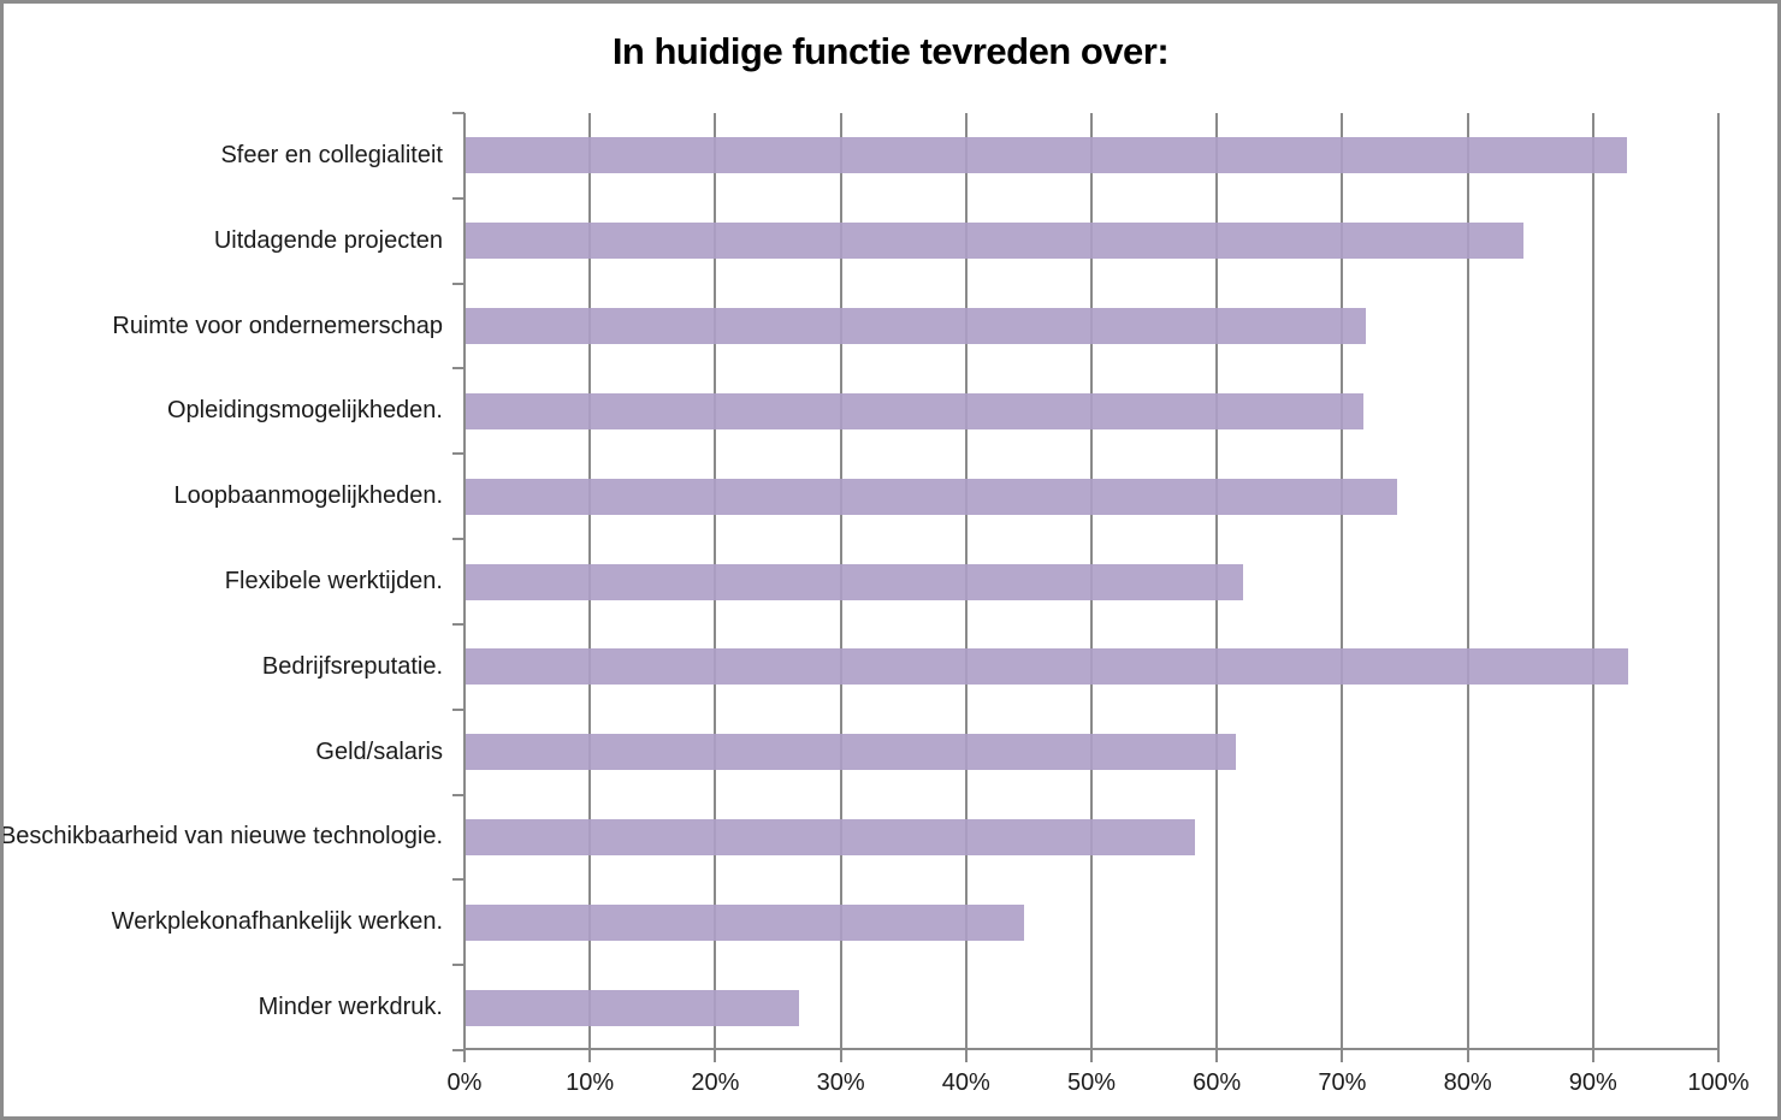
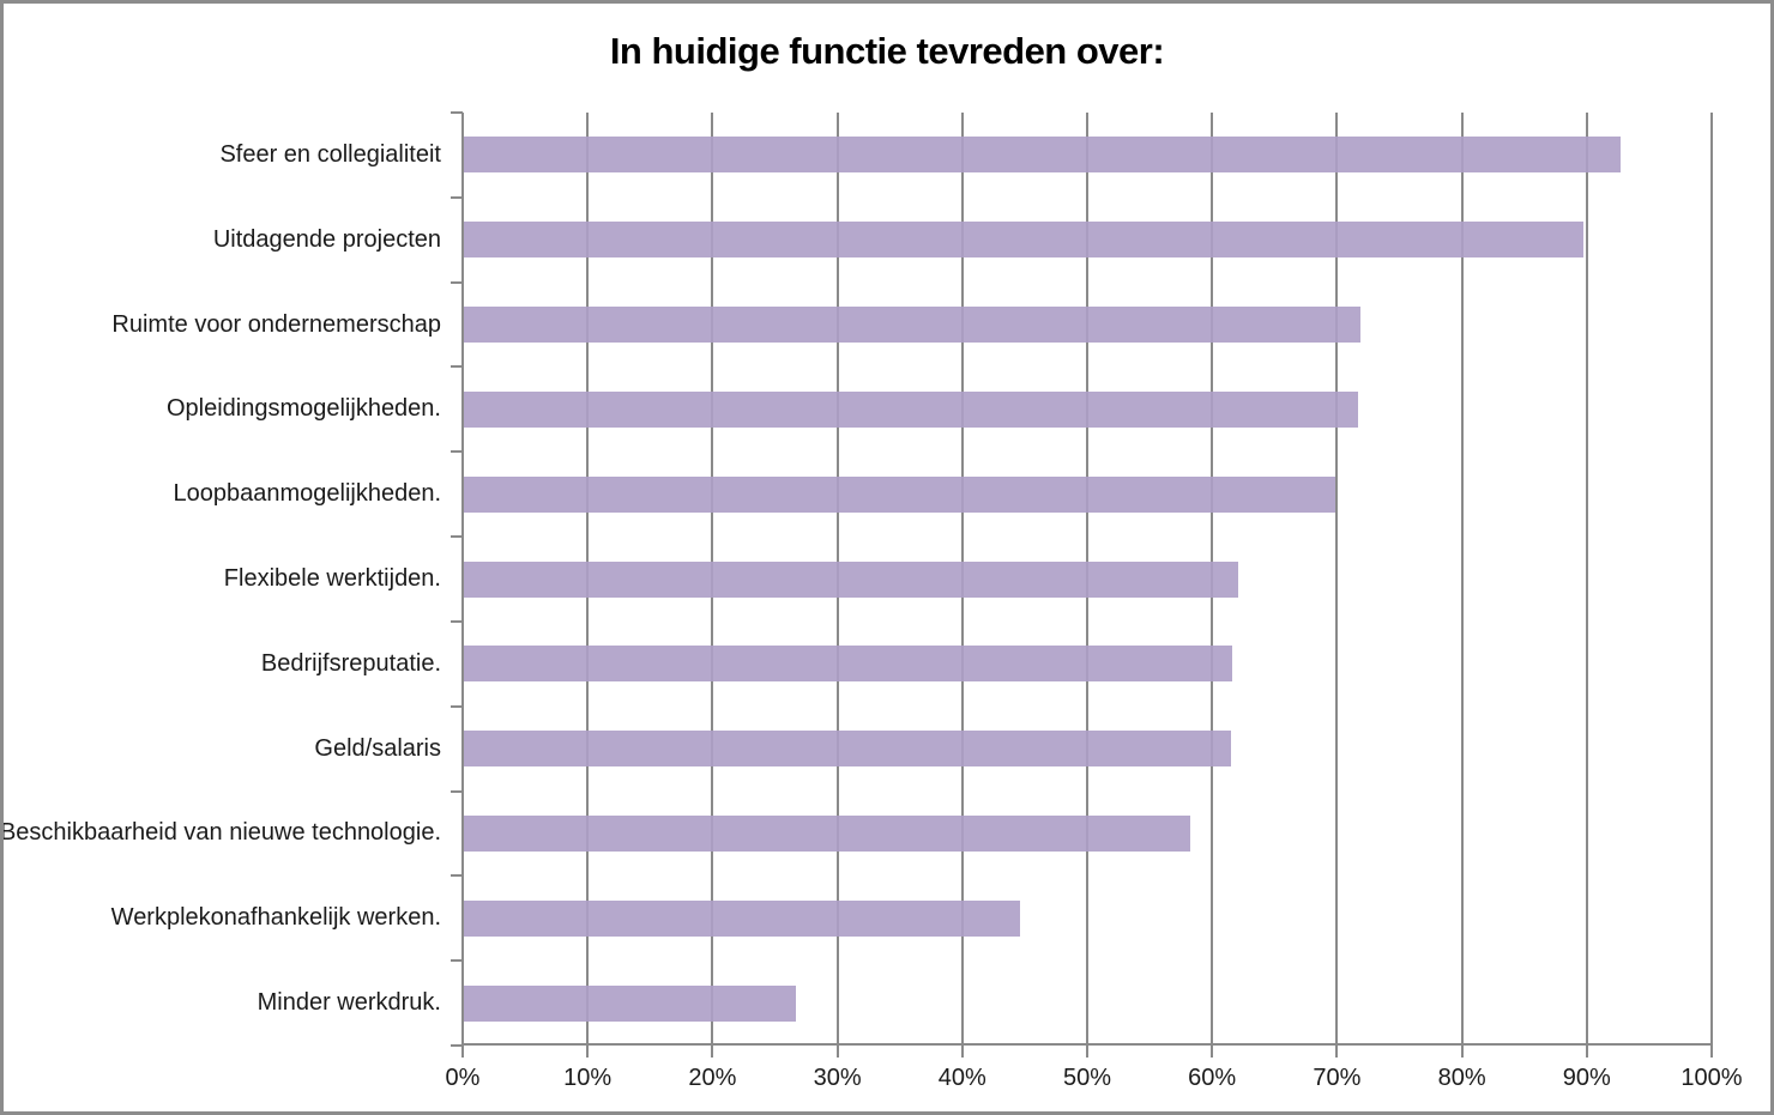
Uitdagende projecten: 84.4% -> 89.6%
Loopbaanmogelijkheden.: 74.3% -> 69.8%
Bedrijfsreputatie.: 92.7% -> 61.5%
